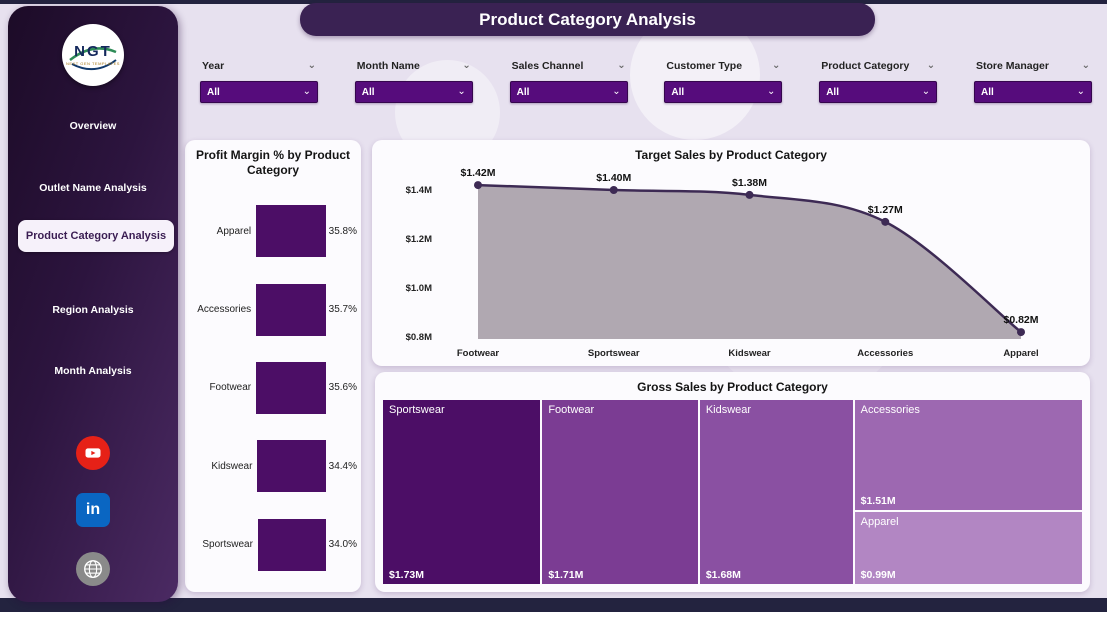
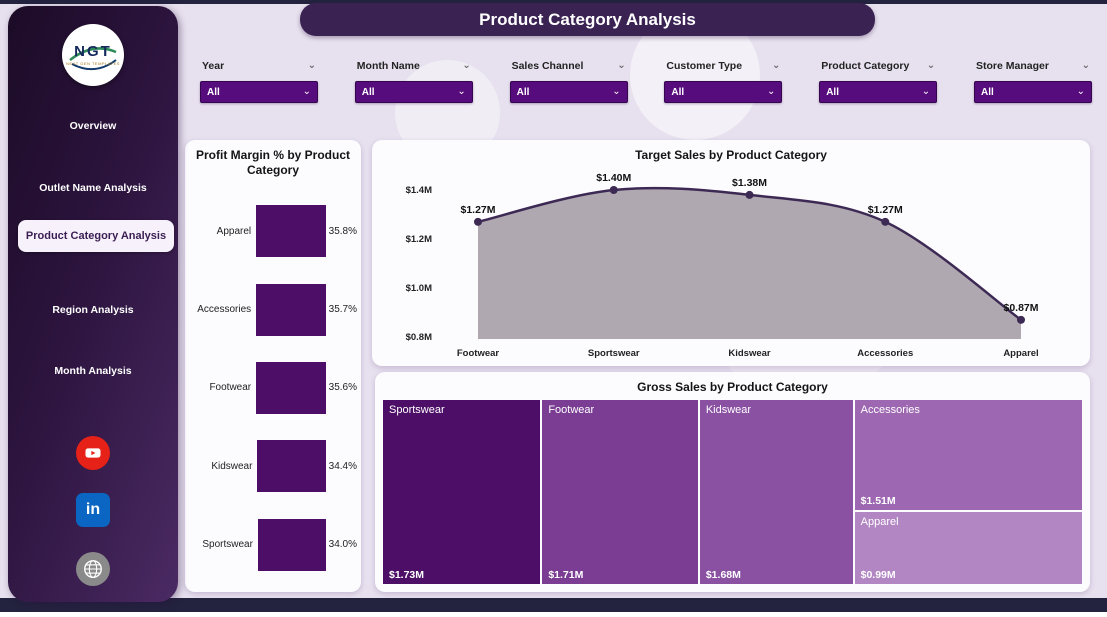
Target Sales by Product Category/Footwear: $1.42M -> $1.27M
Target Sales by Product Category/Apparel: $0.82M -> $0.87M
